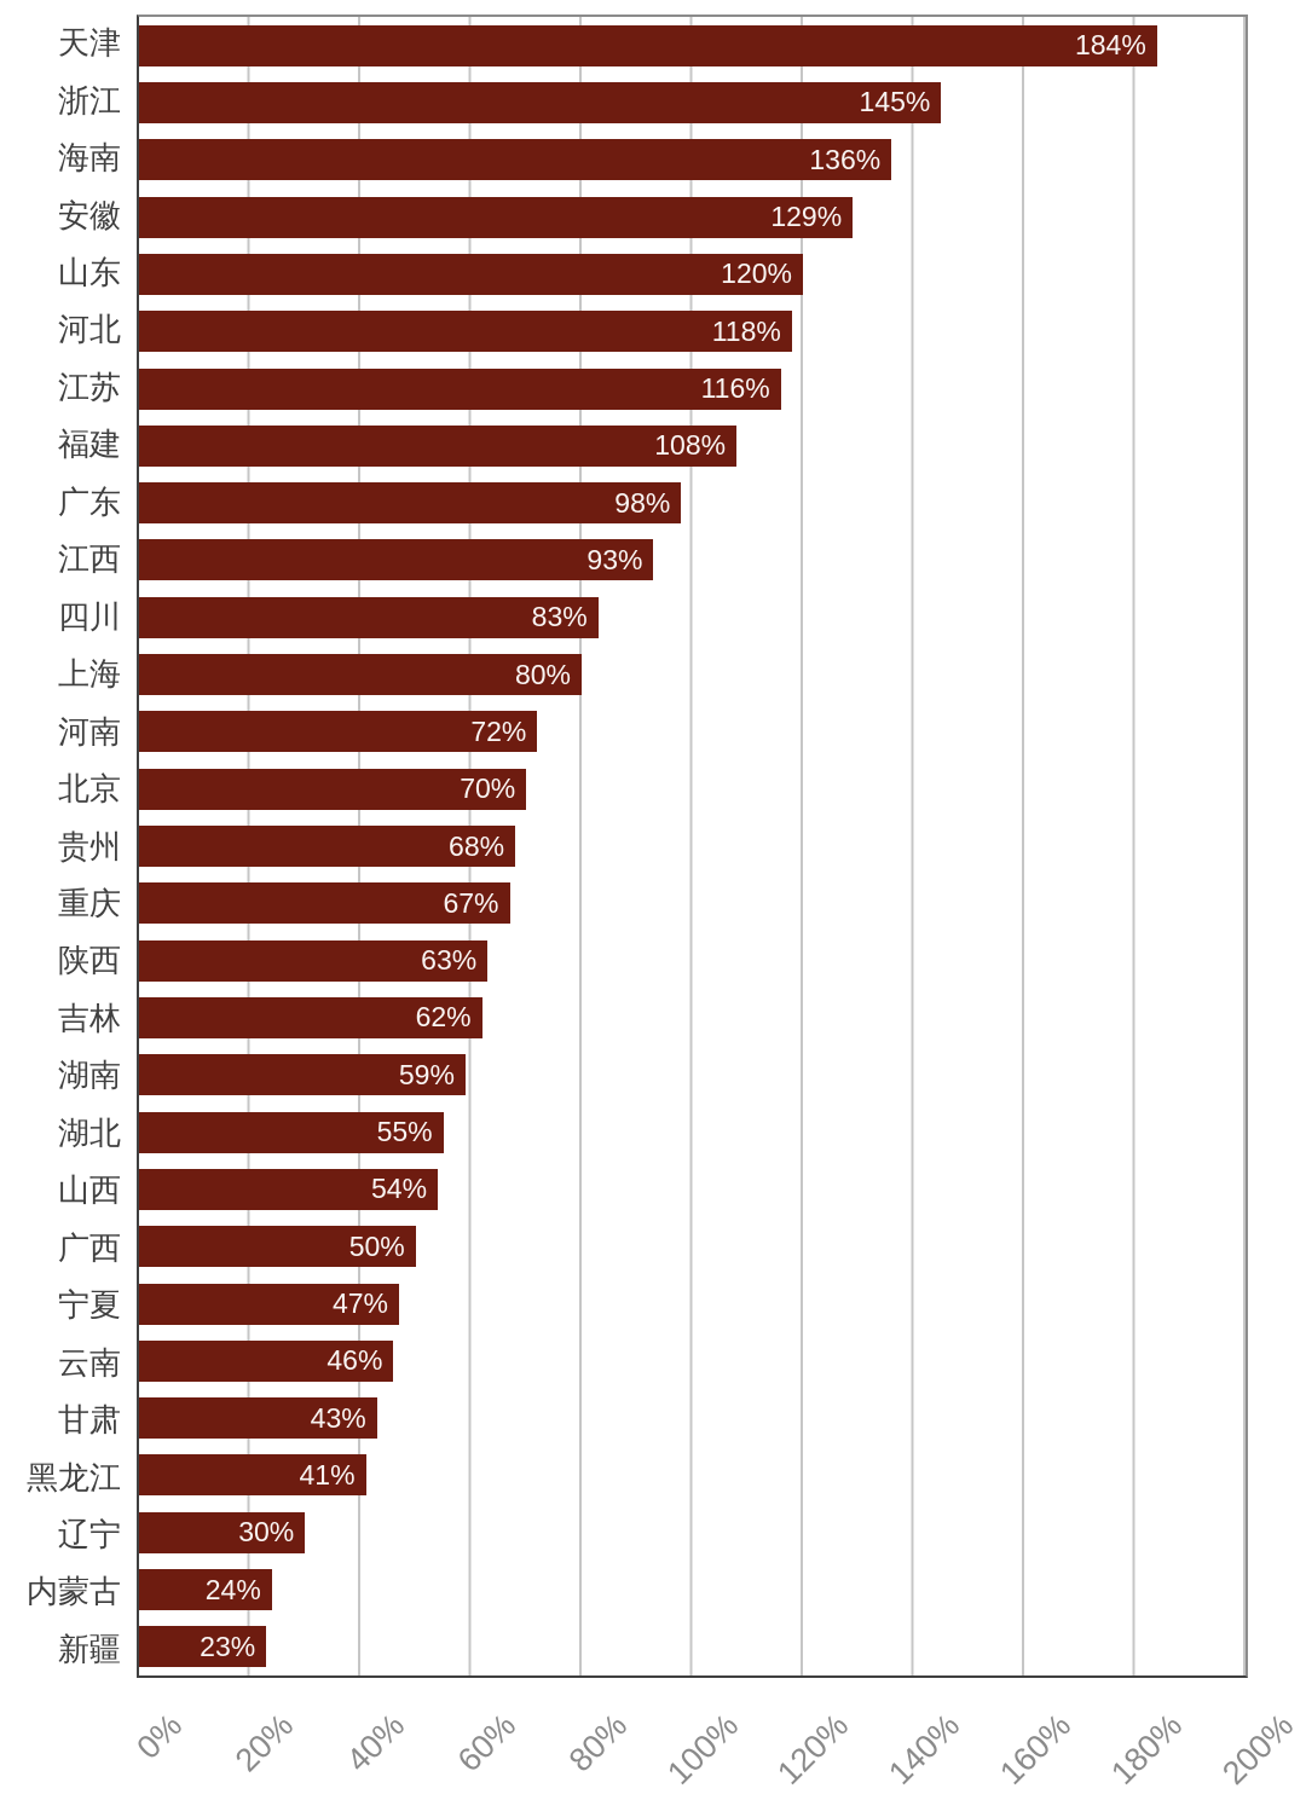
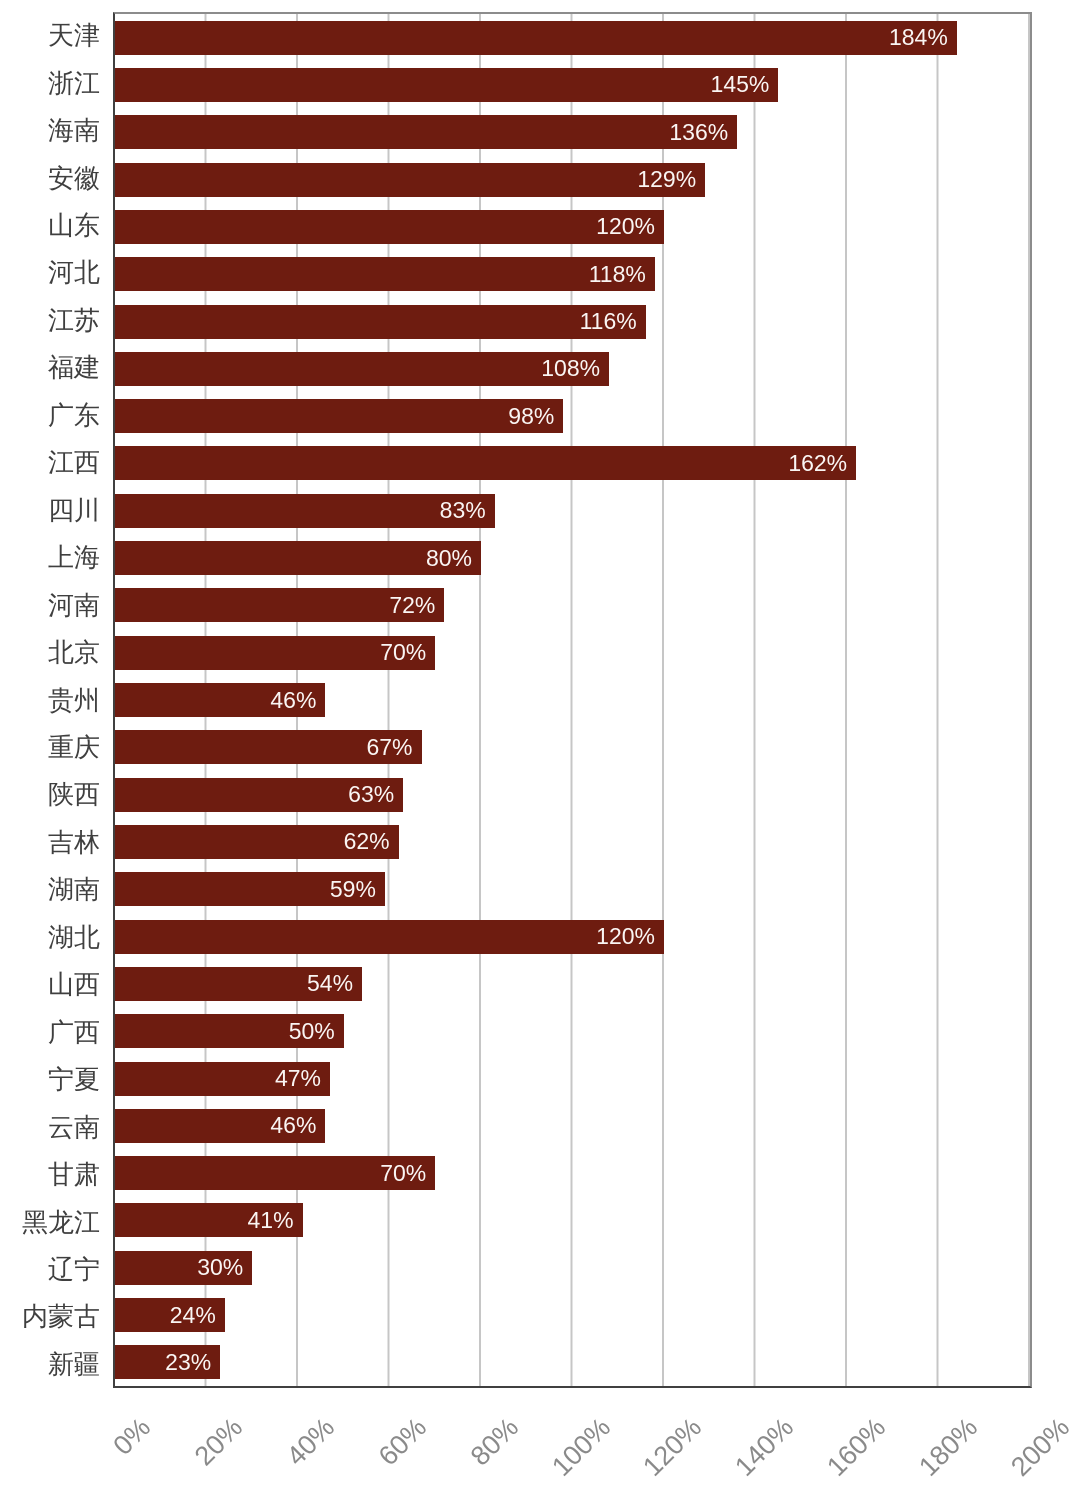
江西: 93% -> 162%
贵州: 68% -> 46%
湖北: 55% -> 120%
甘肃: 43% -> 70%
